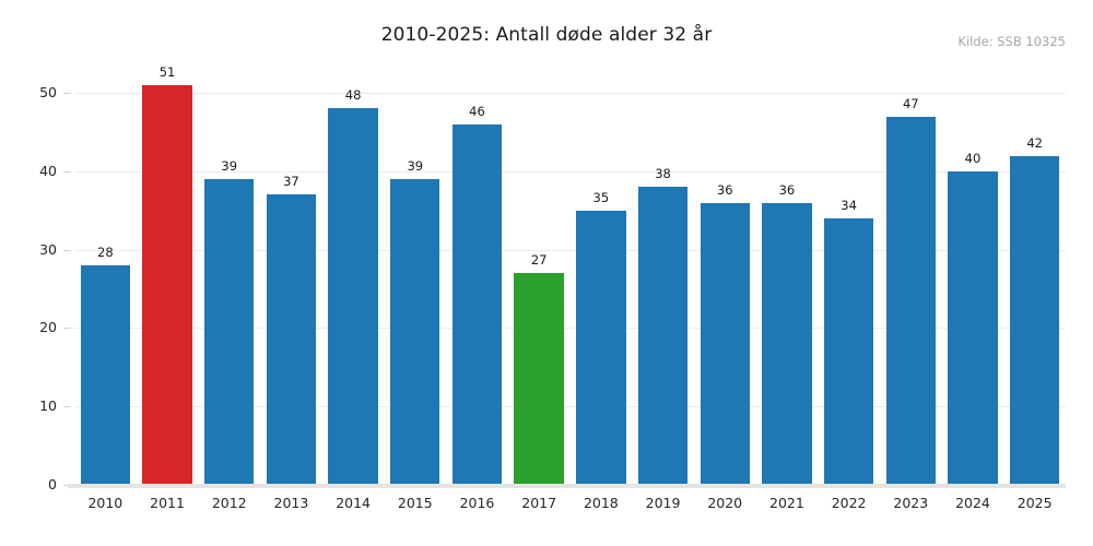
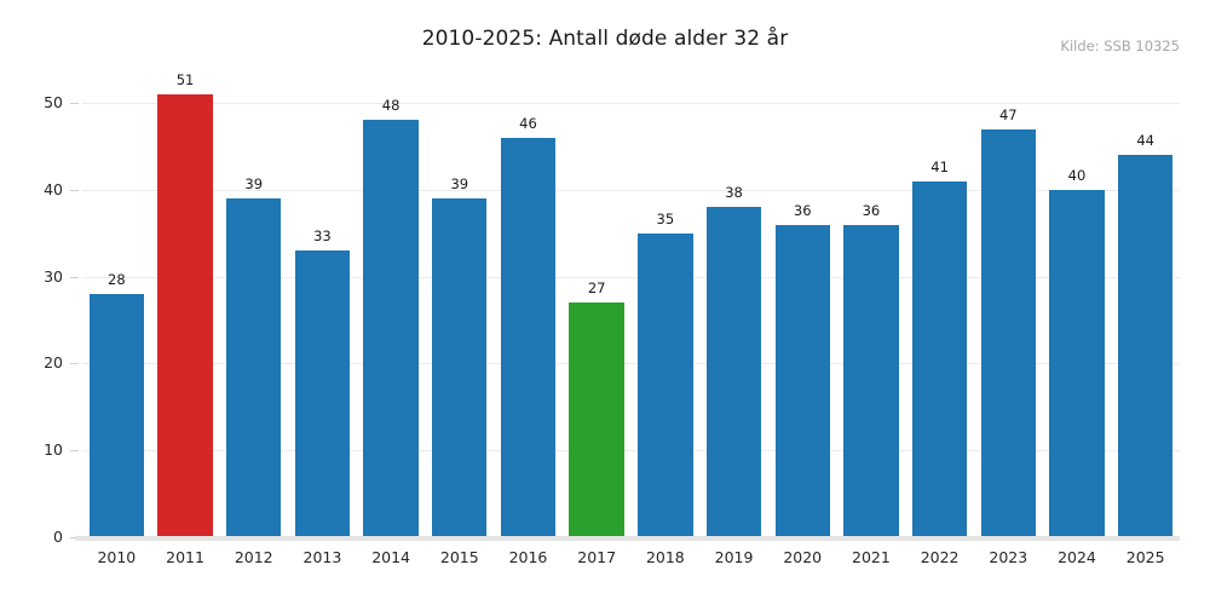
2013: 37 -> 33
2022: 34 -> 41
2025: 42 -> 44
